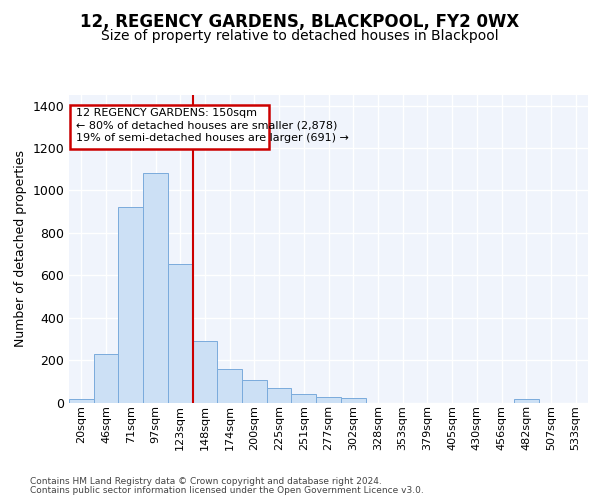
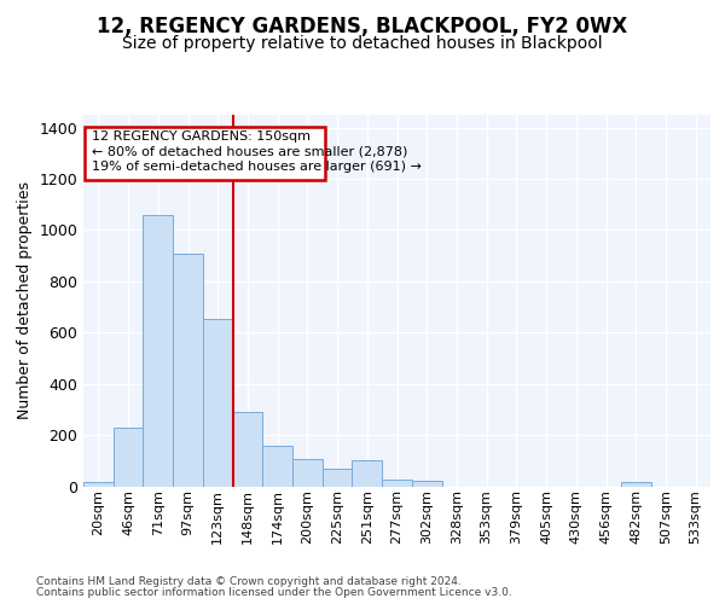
71sqm: 920 -> 1060
97sqm: 1080 -> 910
251sqm: 40 -> 100
